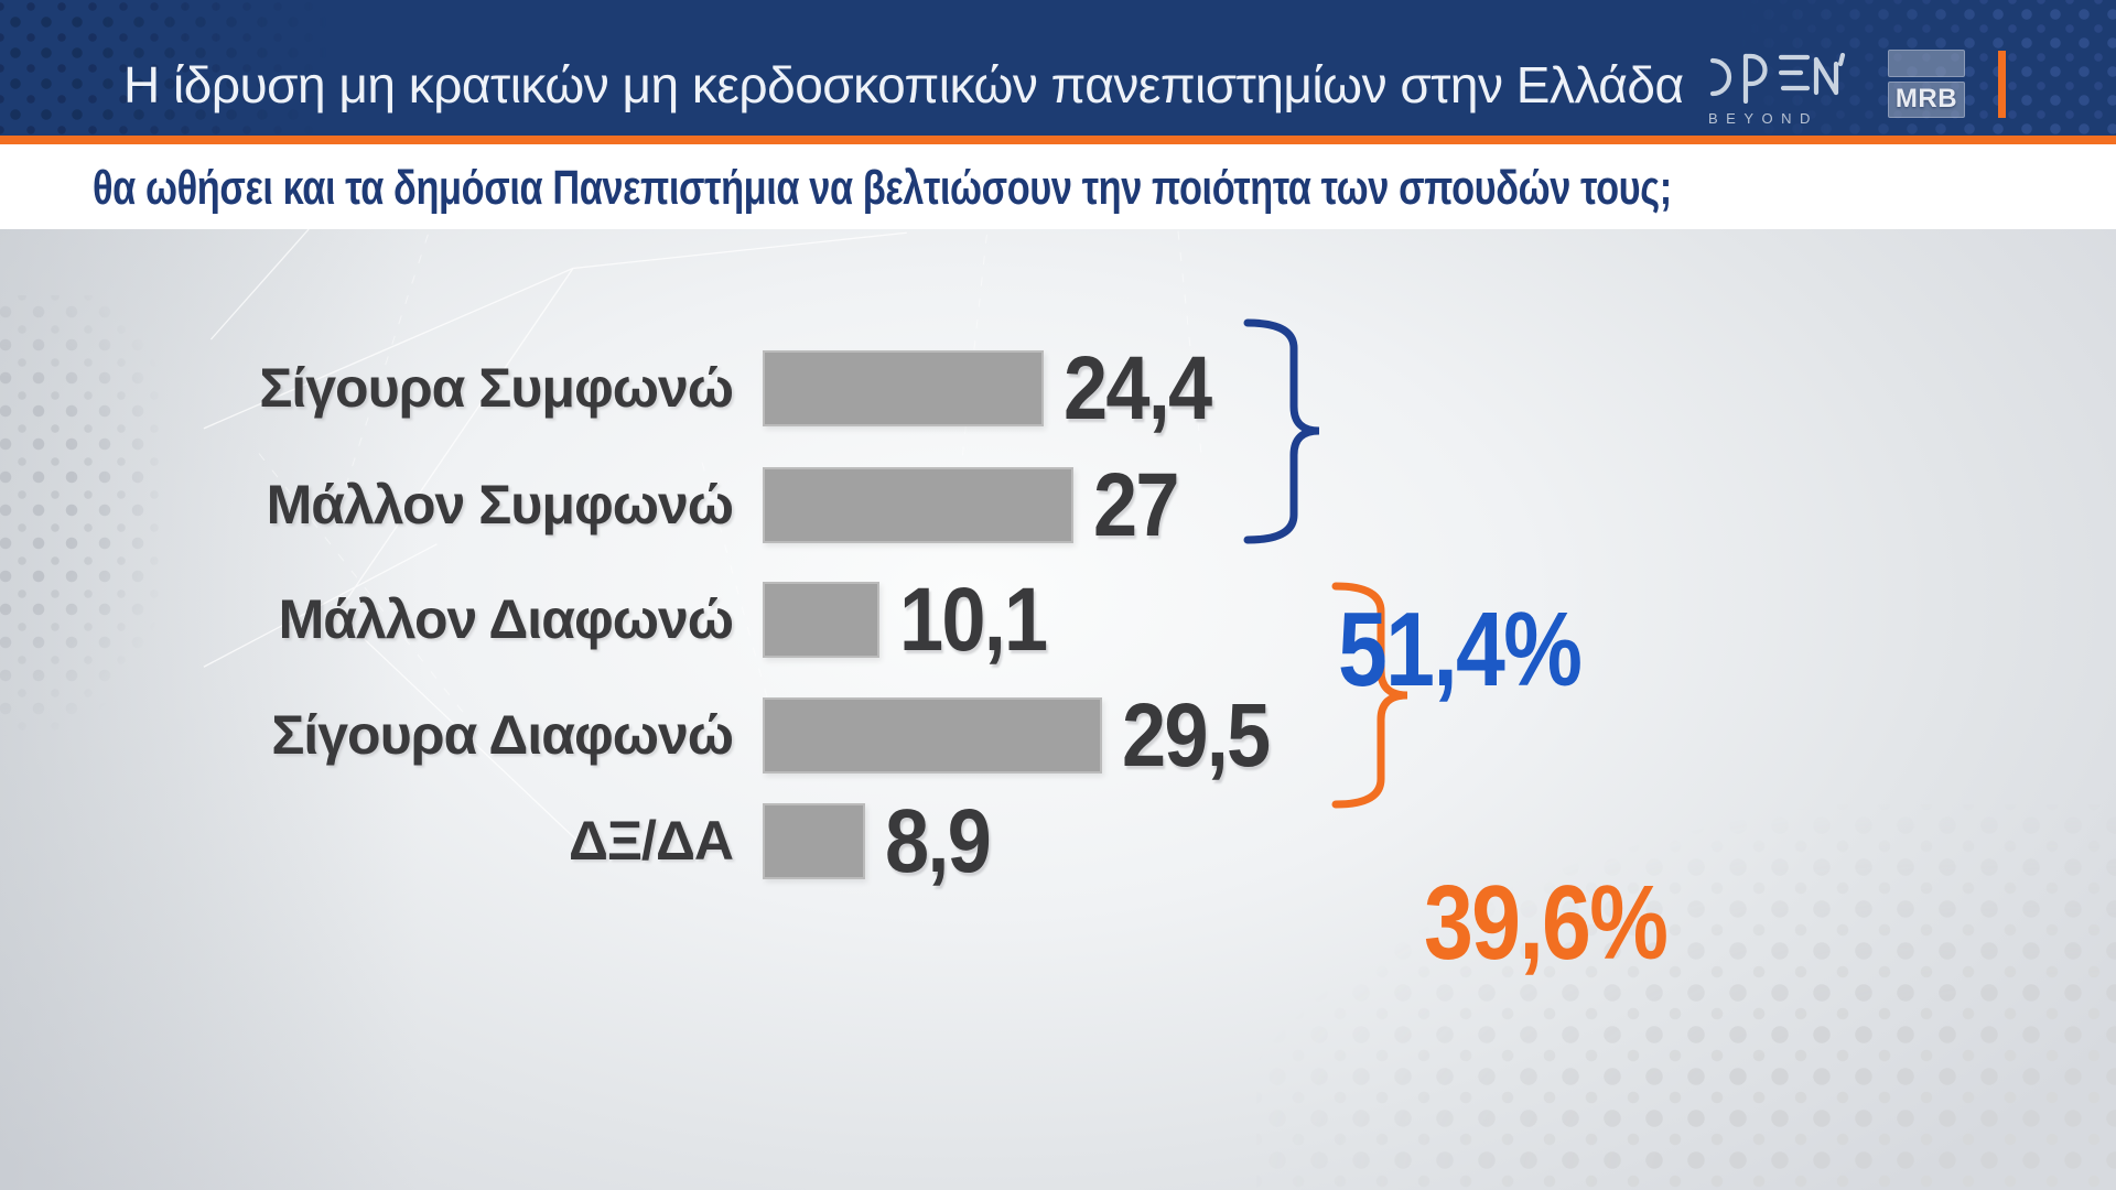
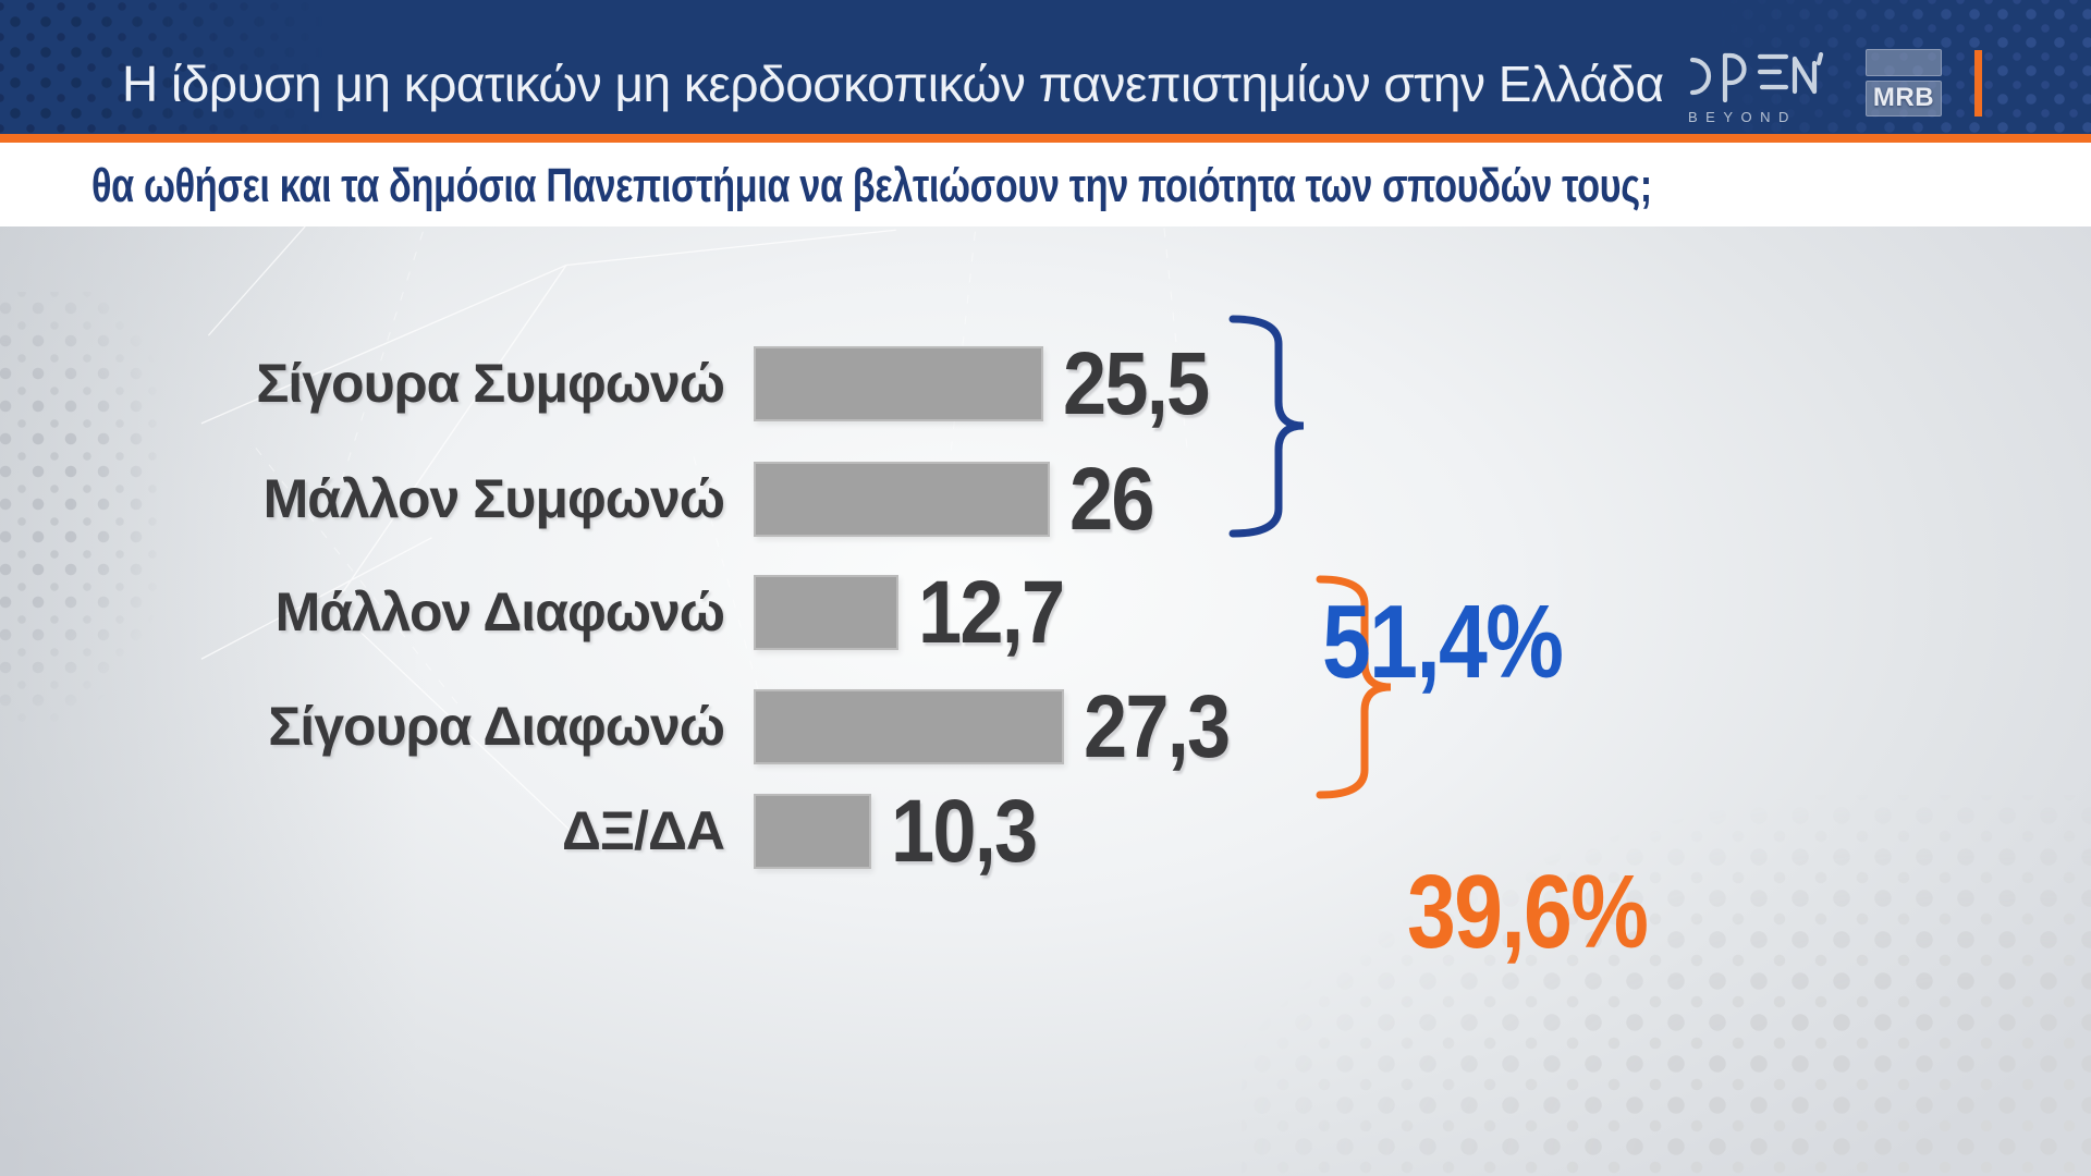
Σίγουρα Συμφωνώ: 24,4 -> 25,5
Μάλλον Συμφωνώ: 27 -> 26
Μάλλον Διαφωνώ: 10,1 -> 12,7
Σίγουρα Διαφωνώ: 29,5 -> 27,3
ΔΞ/ΔΑ: 8,9 -> 10,3
